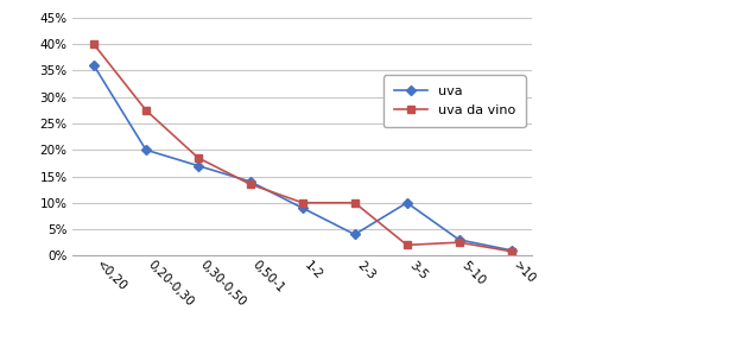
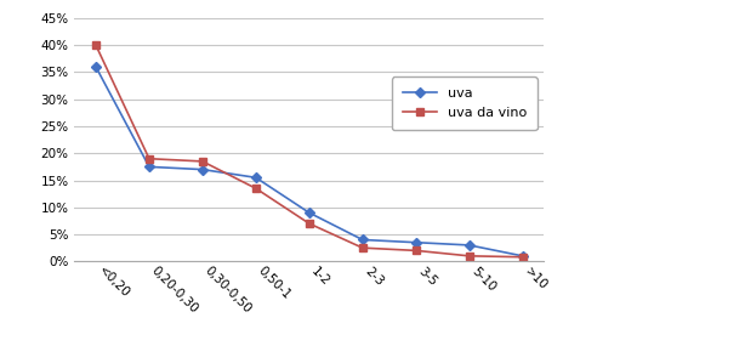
uva/0,20-0,30: 20.0% -> 17.5%
uva da vino/0,20-0,30: 27.5% -> 19.0%
uva/0,50-1: 14.0% -> 15.5%
uva da vino/1-2: 10.0% -> 7.0%
uva da vino/2-3: 10.0% -> 2.5%
uva/3-5: 10.0% -> 3.5%
uva da vino/5-10: 2.5% -> 1.0%
